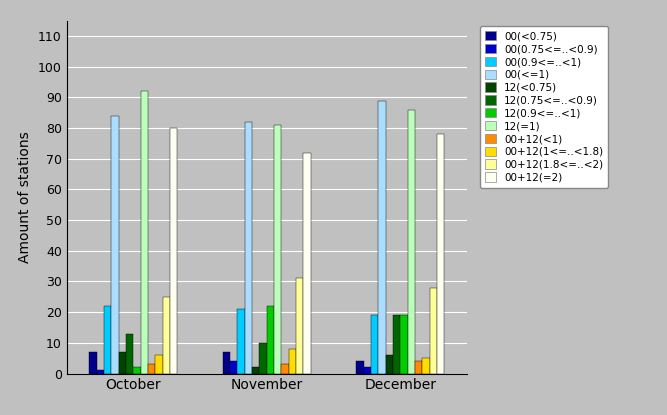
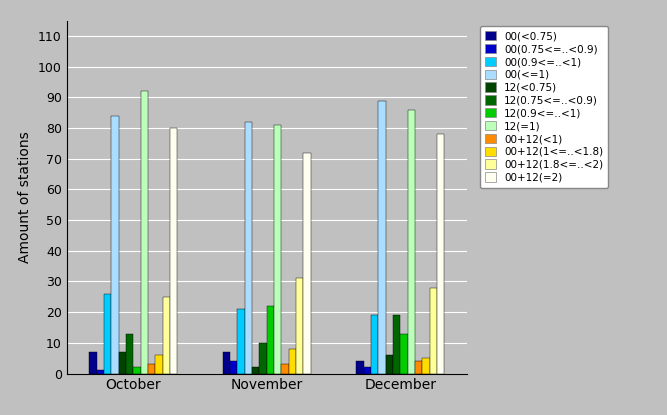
00(0.9<=..<1)/October: 22 -> 26
12(0.9<=..<1)/December: 19 -> 13
